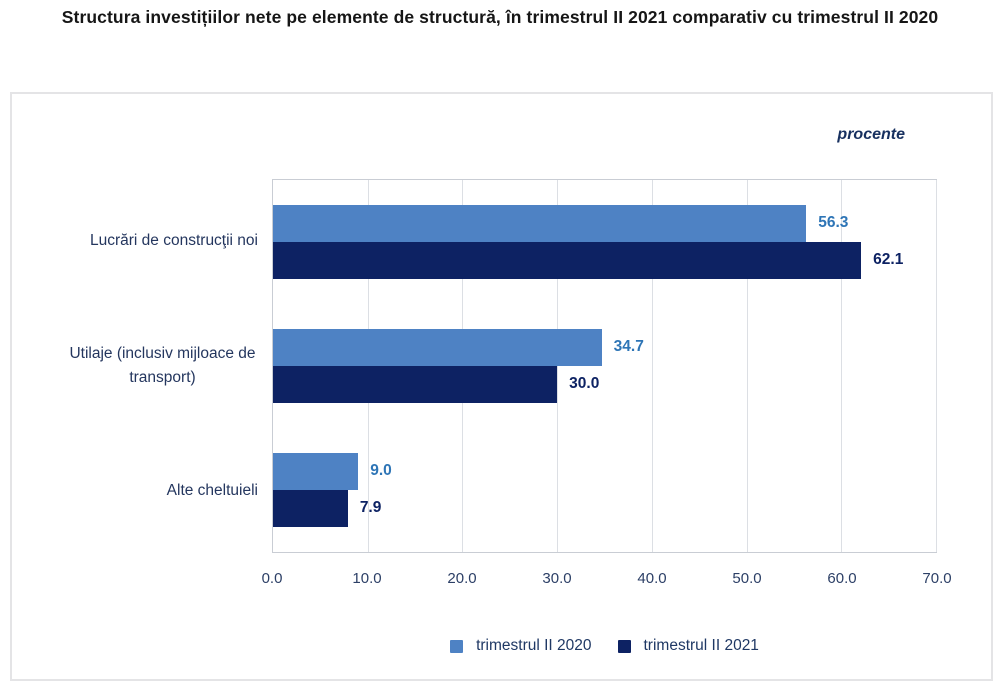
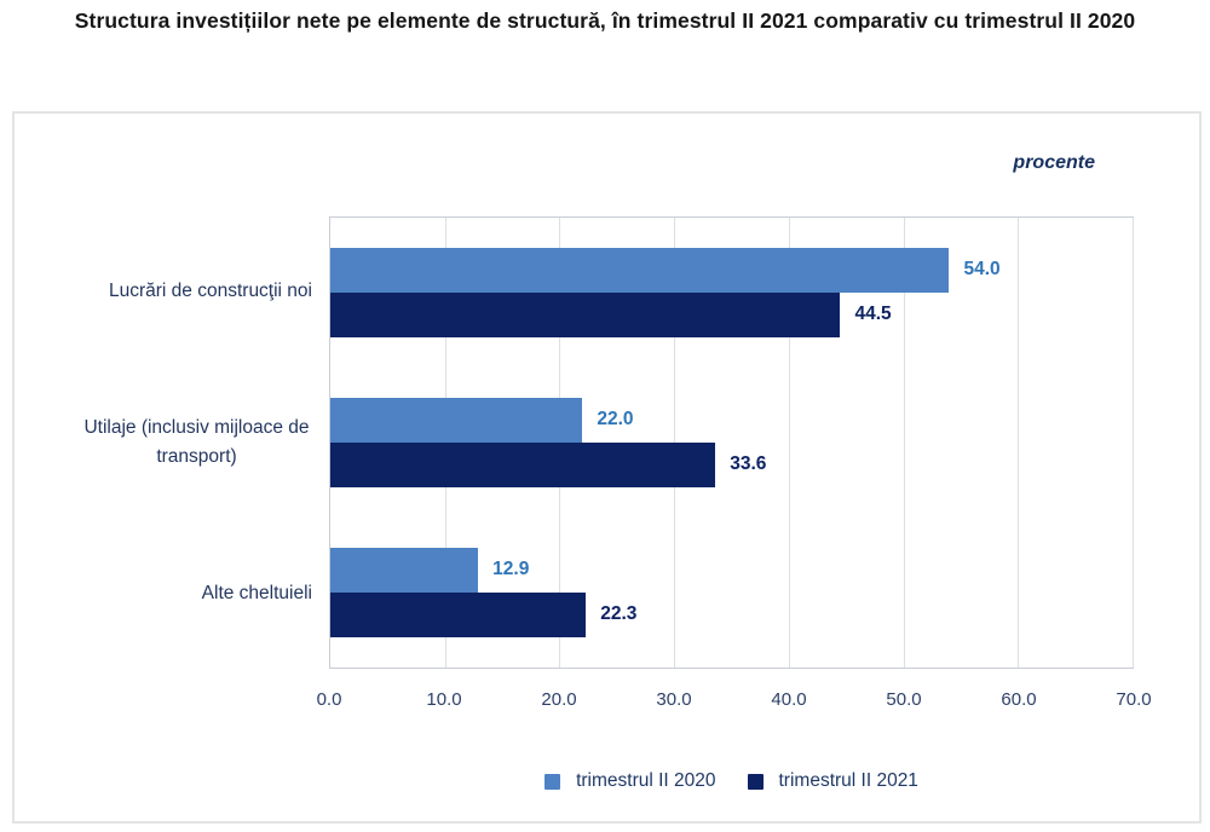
trimestrul II 2020/Lucrări de construcţii noi: 56.3 -> 54.0
trimestrul II 2021/Lucrări de construcţii noi: 62.1 -> 44.5
trimestrul II 2020/Utilaje (inclusiv mijloace de transport): 34.7 -> 22.0
trimestrul II 2021/Utilaje (inclusiv mijloace de transport): 30.0 -> 33.6
trimestrul II 2020/Alte cheltuieli: 9.0 -> 12.9
trimestrul II 2021/Alte cheltuieli: 7.9 -> 22.3
